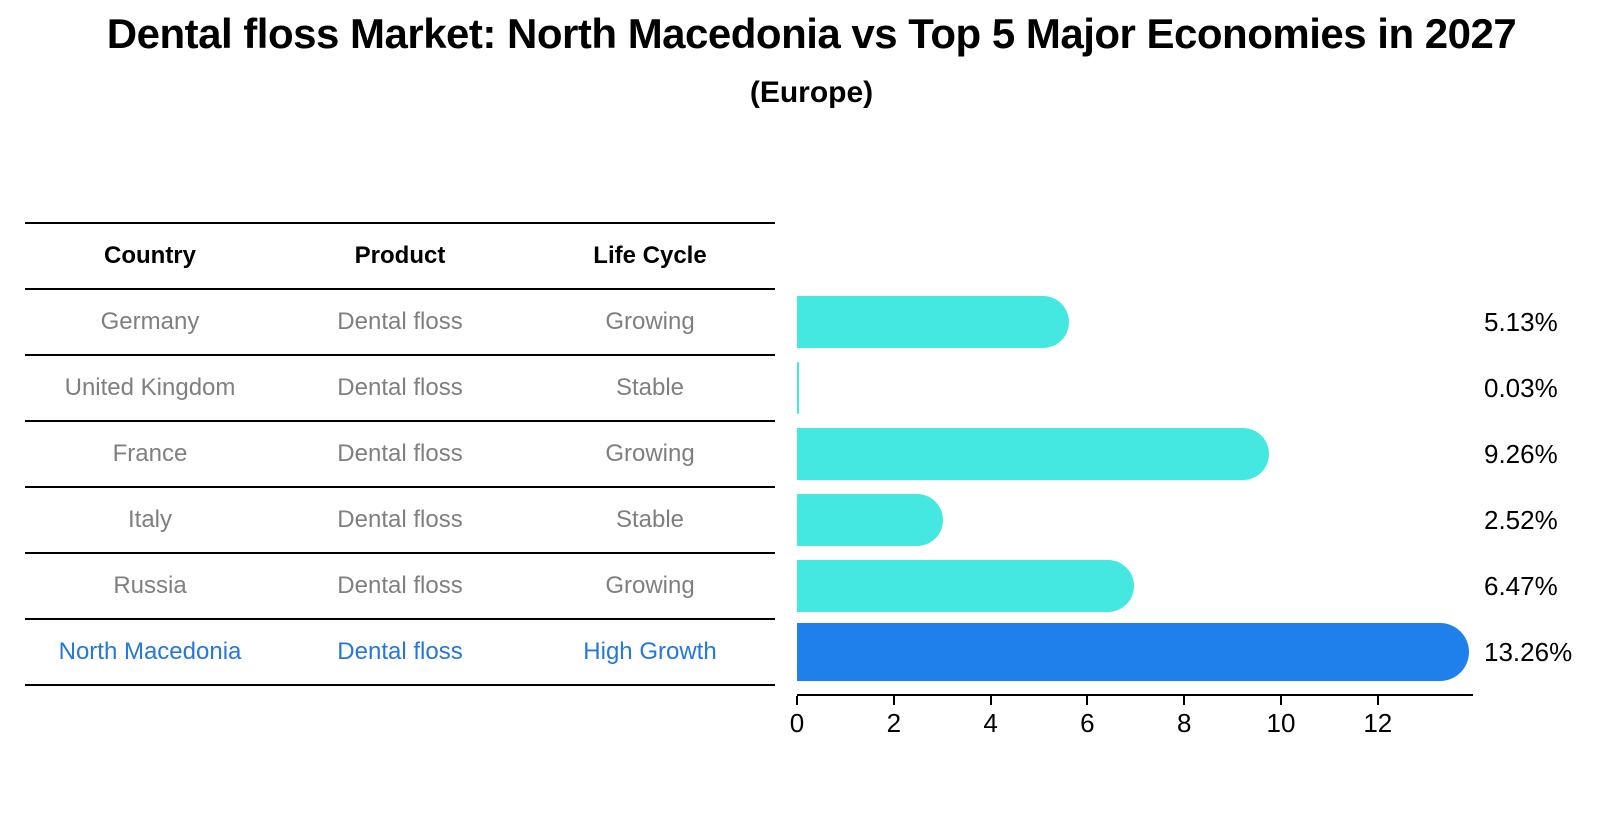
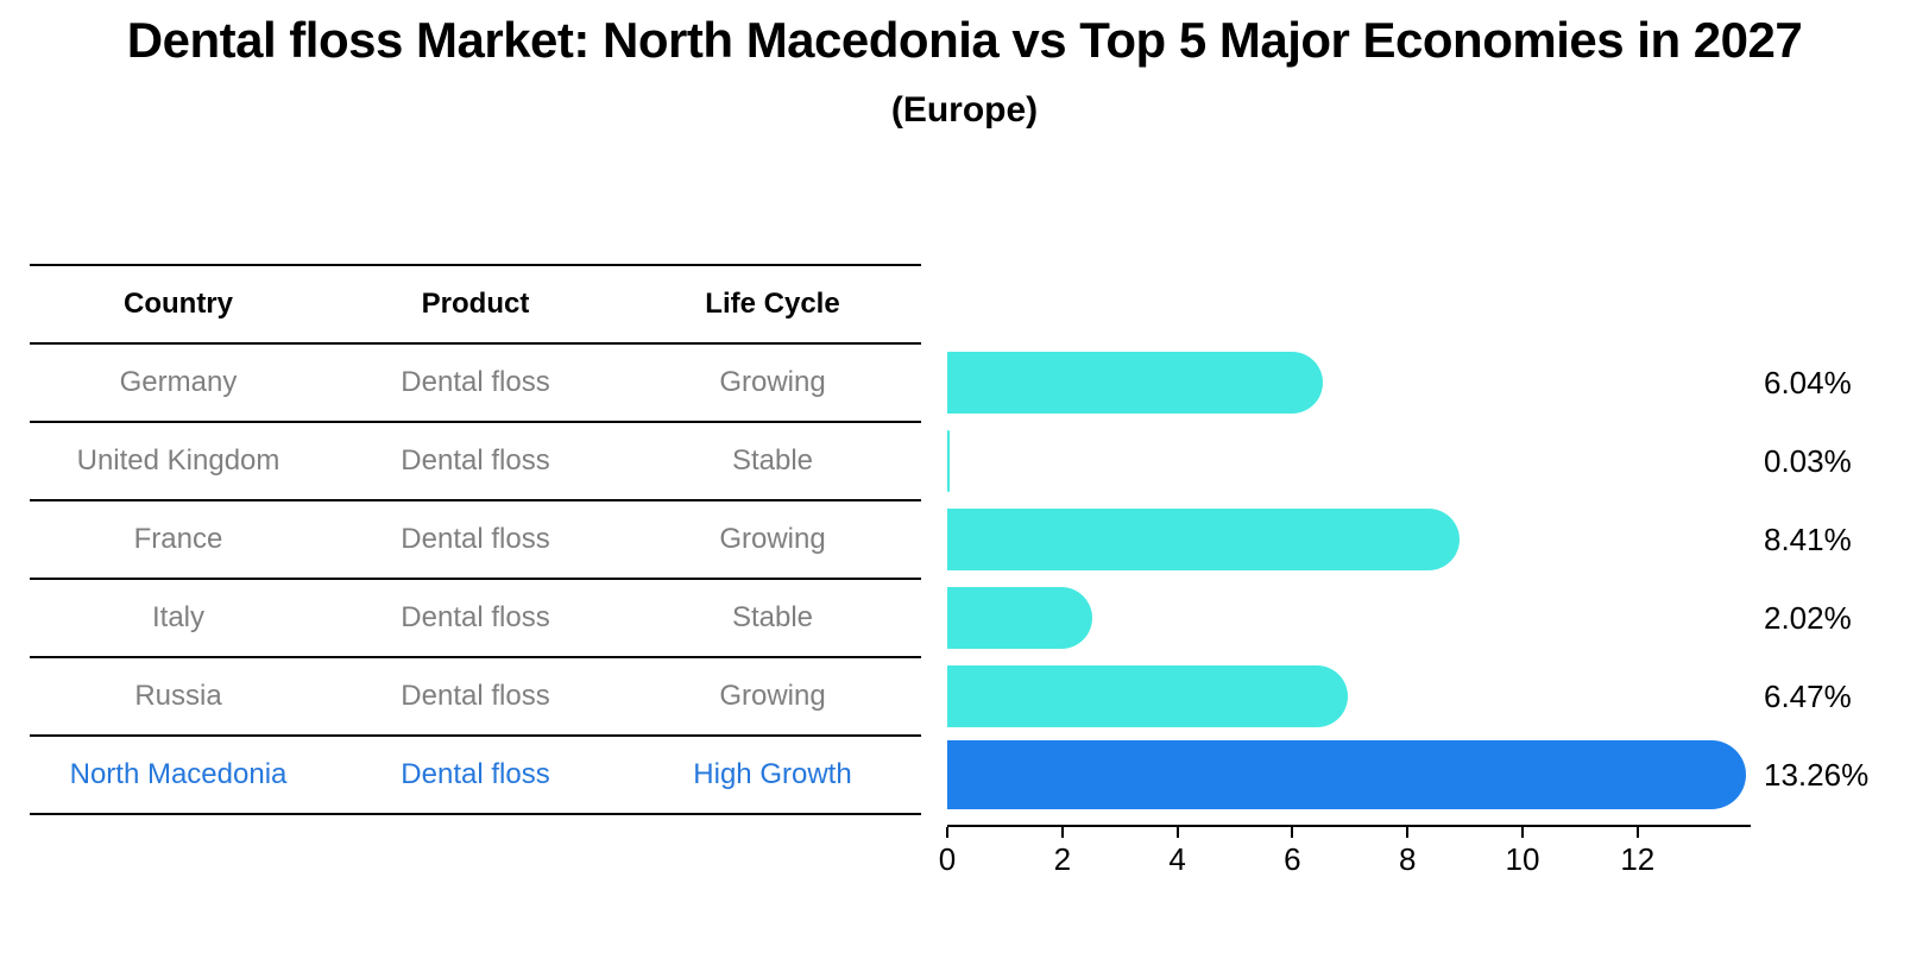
Germany: 5.13% -> 6.04%
France: 9.26% -> 8.41%
Italy: 2.52% -> 2.02%
